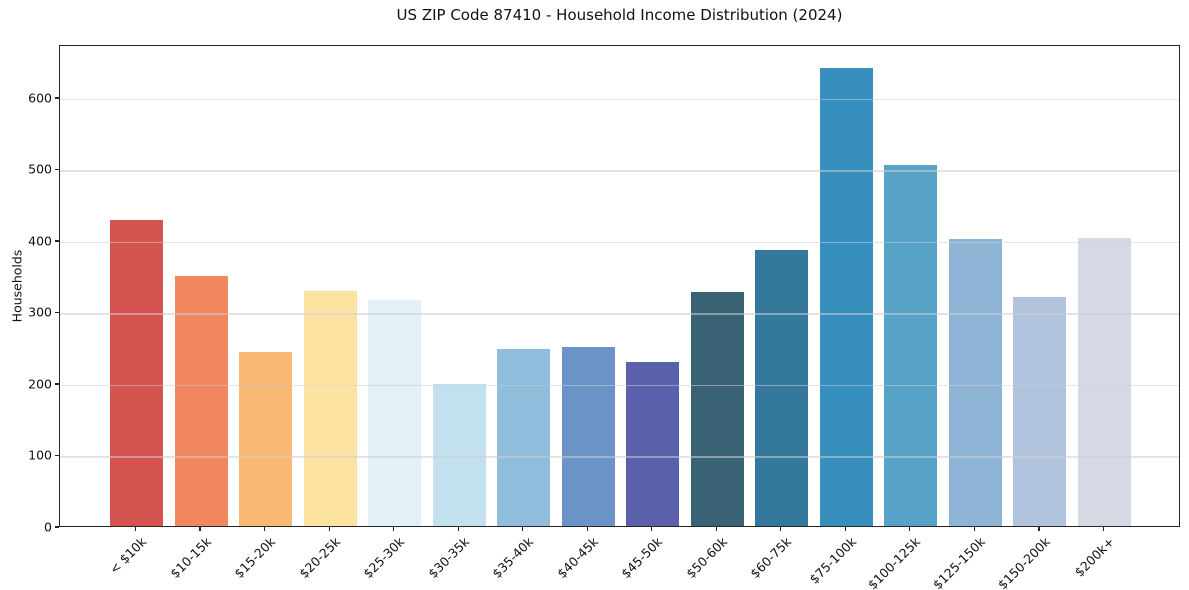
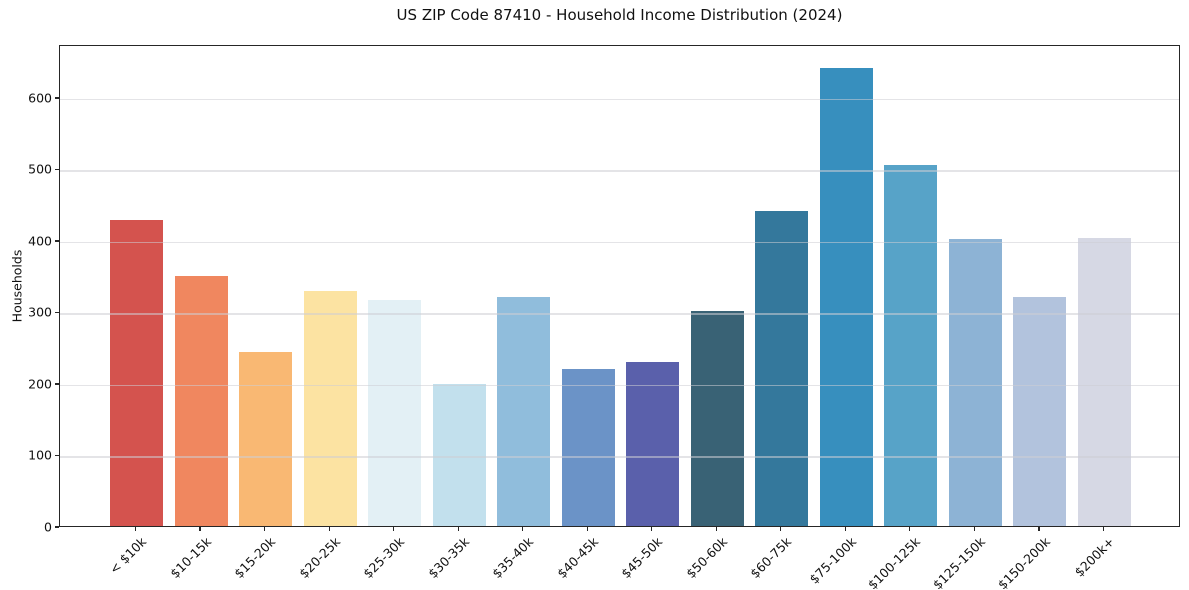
$35-40k: 250 -> 320
$40-45k: 250 -> 220
$50-60k: 330 -> 300
$60-75k: 390 -> 440
